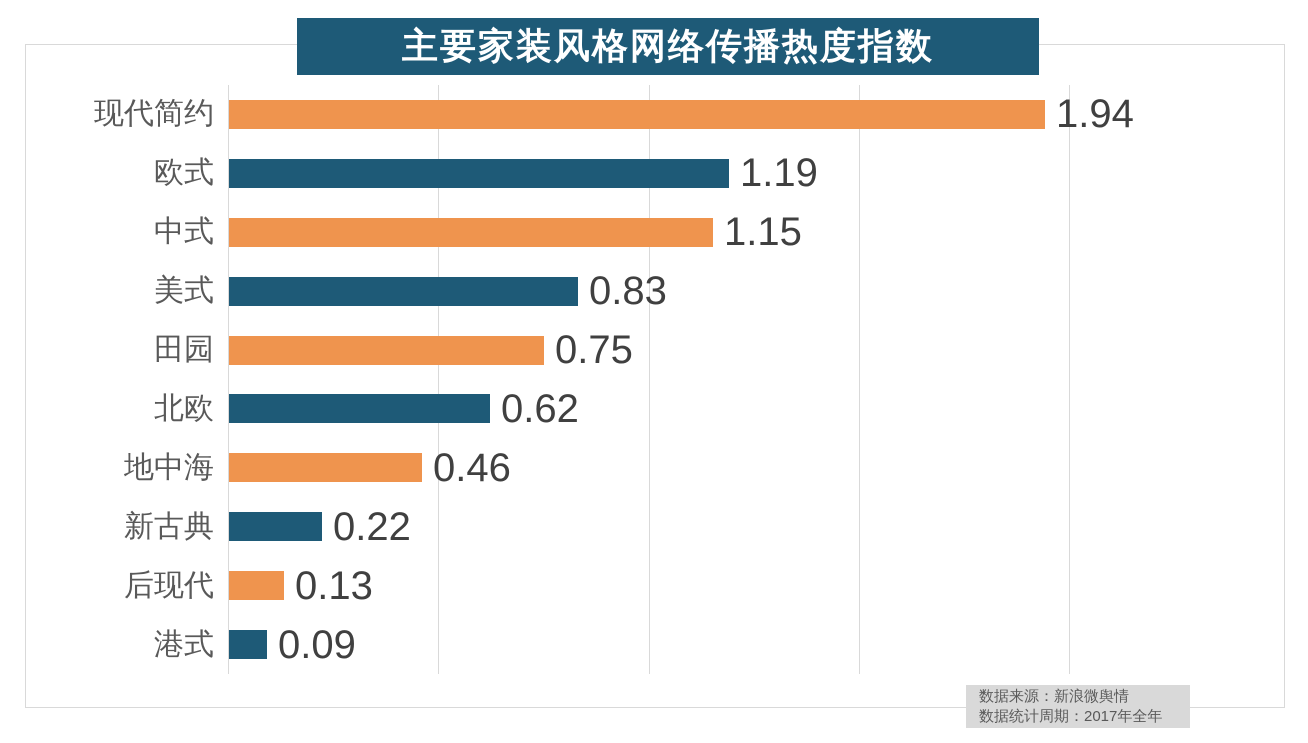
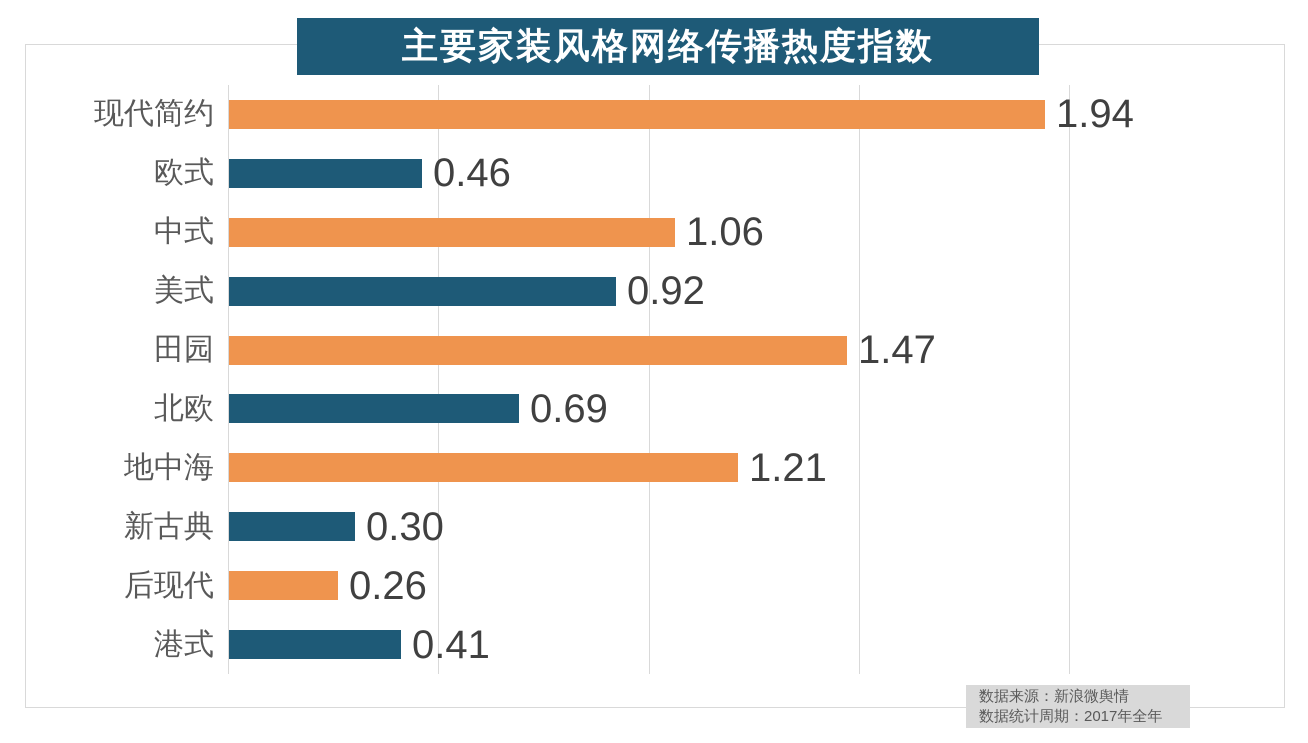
欧式: 1.19 -> 0.46
中式: 1.15 -> 1.06
美式: 0.83 -> 0.92
田园: 0.75 -> 1.47
北欧: 0.62 -> 0.69
地中海: 0.46 -> 1.21
新古典: 0.22 -> 0.30
后现代: 0.13 -> 0.26
港式: 0.09 -> 0.41
